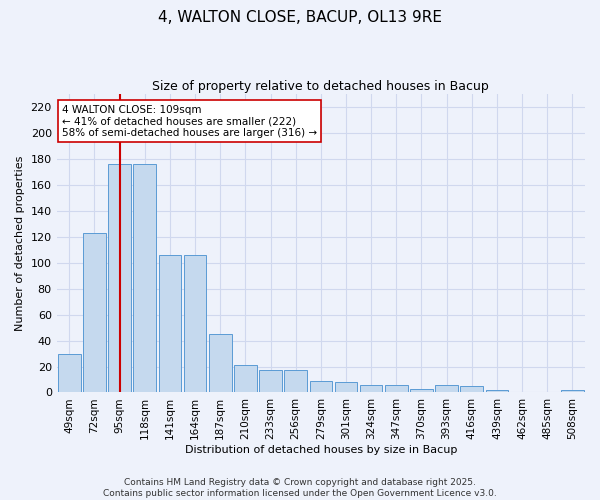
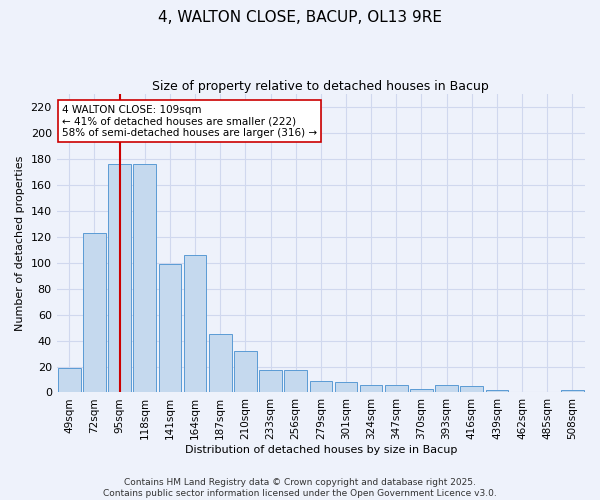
49sqm: 30 -> 19
141sqm: 106 -> 99
210sqm: 21 -> 32
